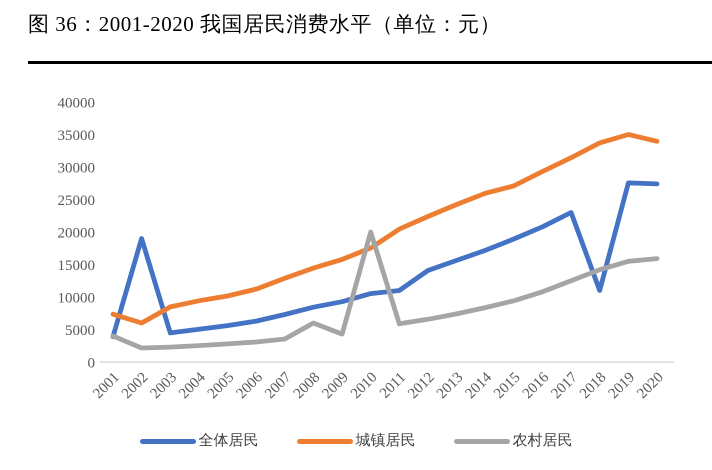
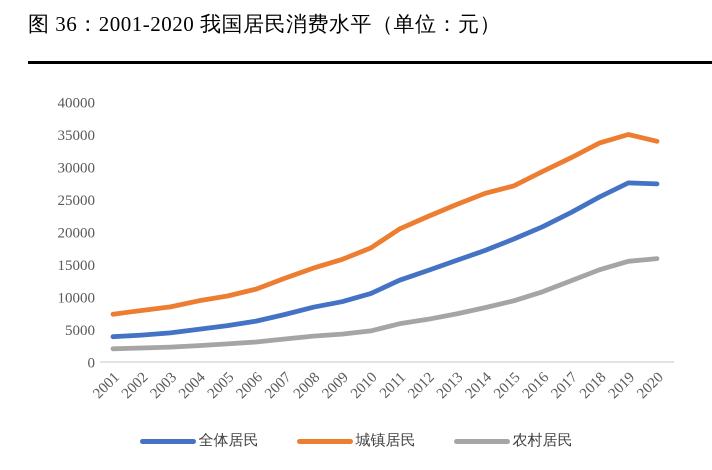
农村居民/2001: 4000 -> 2000
全体居民/2002: 19000 -> 4000
城镇居民/2002: 6000 -> 8000
农村居民/2008: 6000 -> 4000
农村居民/2010: 20000 -> 5000
全体居民/2011: 11000 -> 13000
全体居民/2018: 11000 -> 25000
